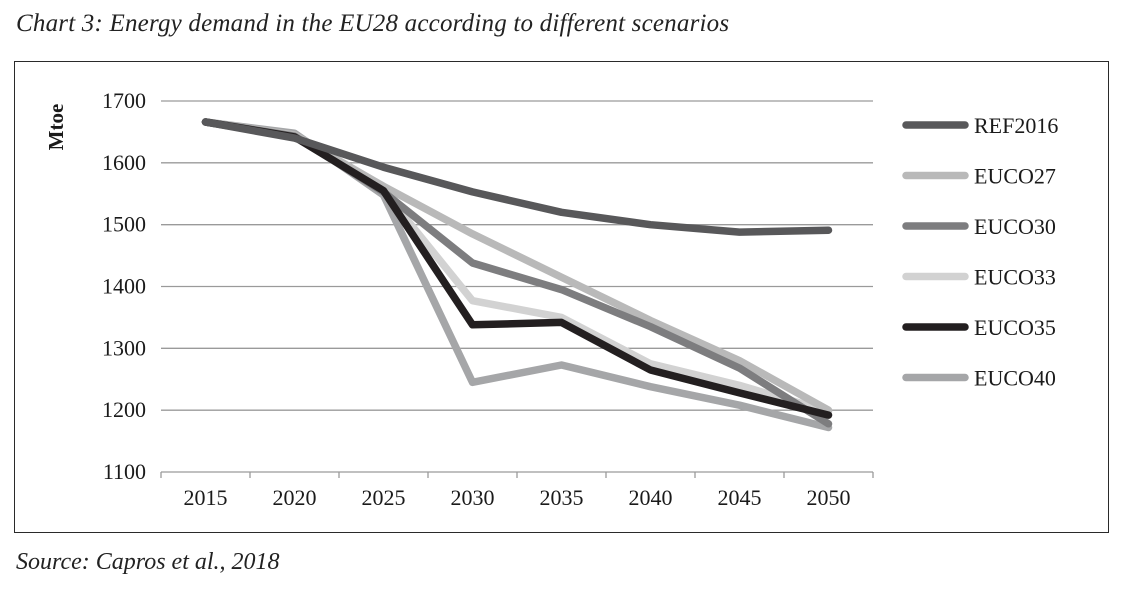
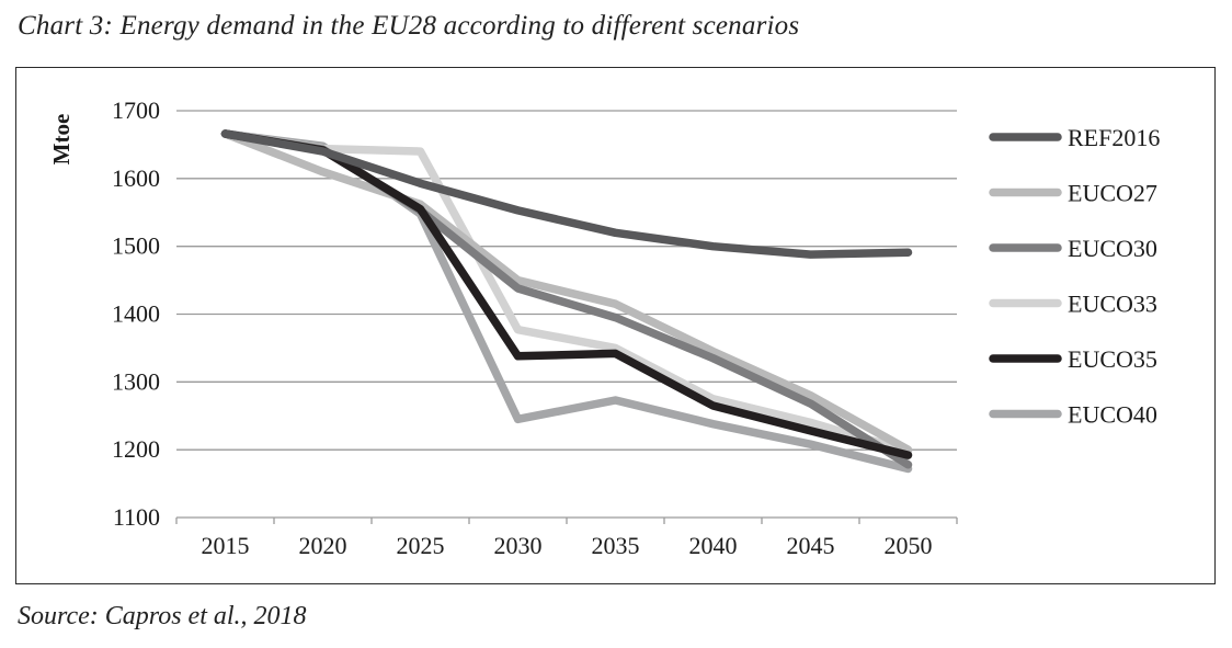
EUCO27/2020: 1640 -> 1610
EUCO33/2025: 1560 -> 1640
EUCO27/2030: 1480 -> 1450
